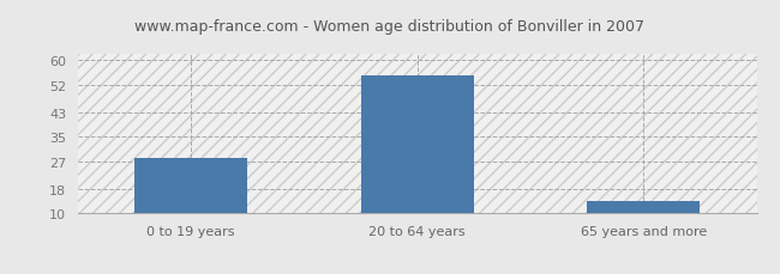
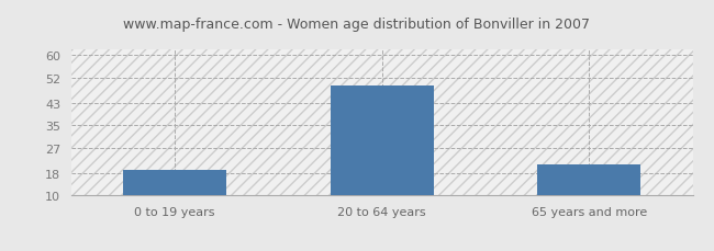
0 to 19 years: 28 -> 19
20 to 64 years: 55 -> 49
65 years and more: 14 -> 21
